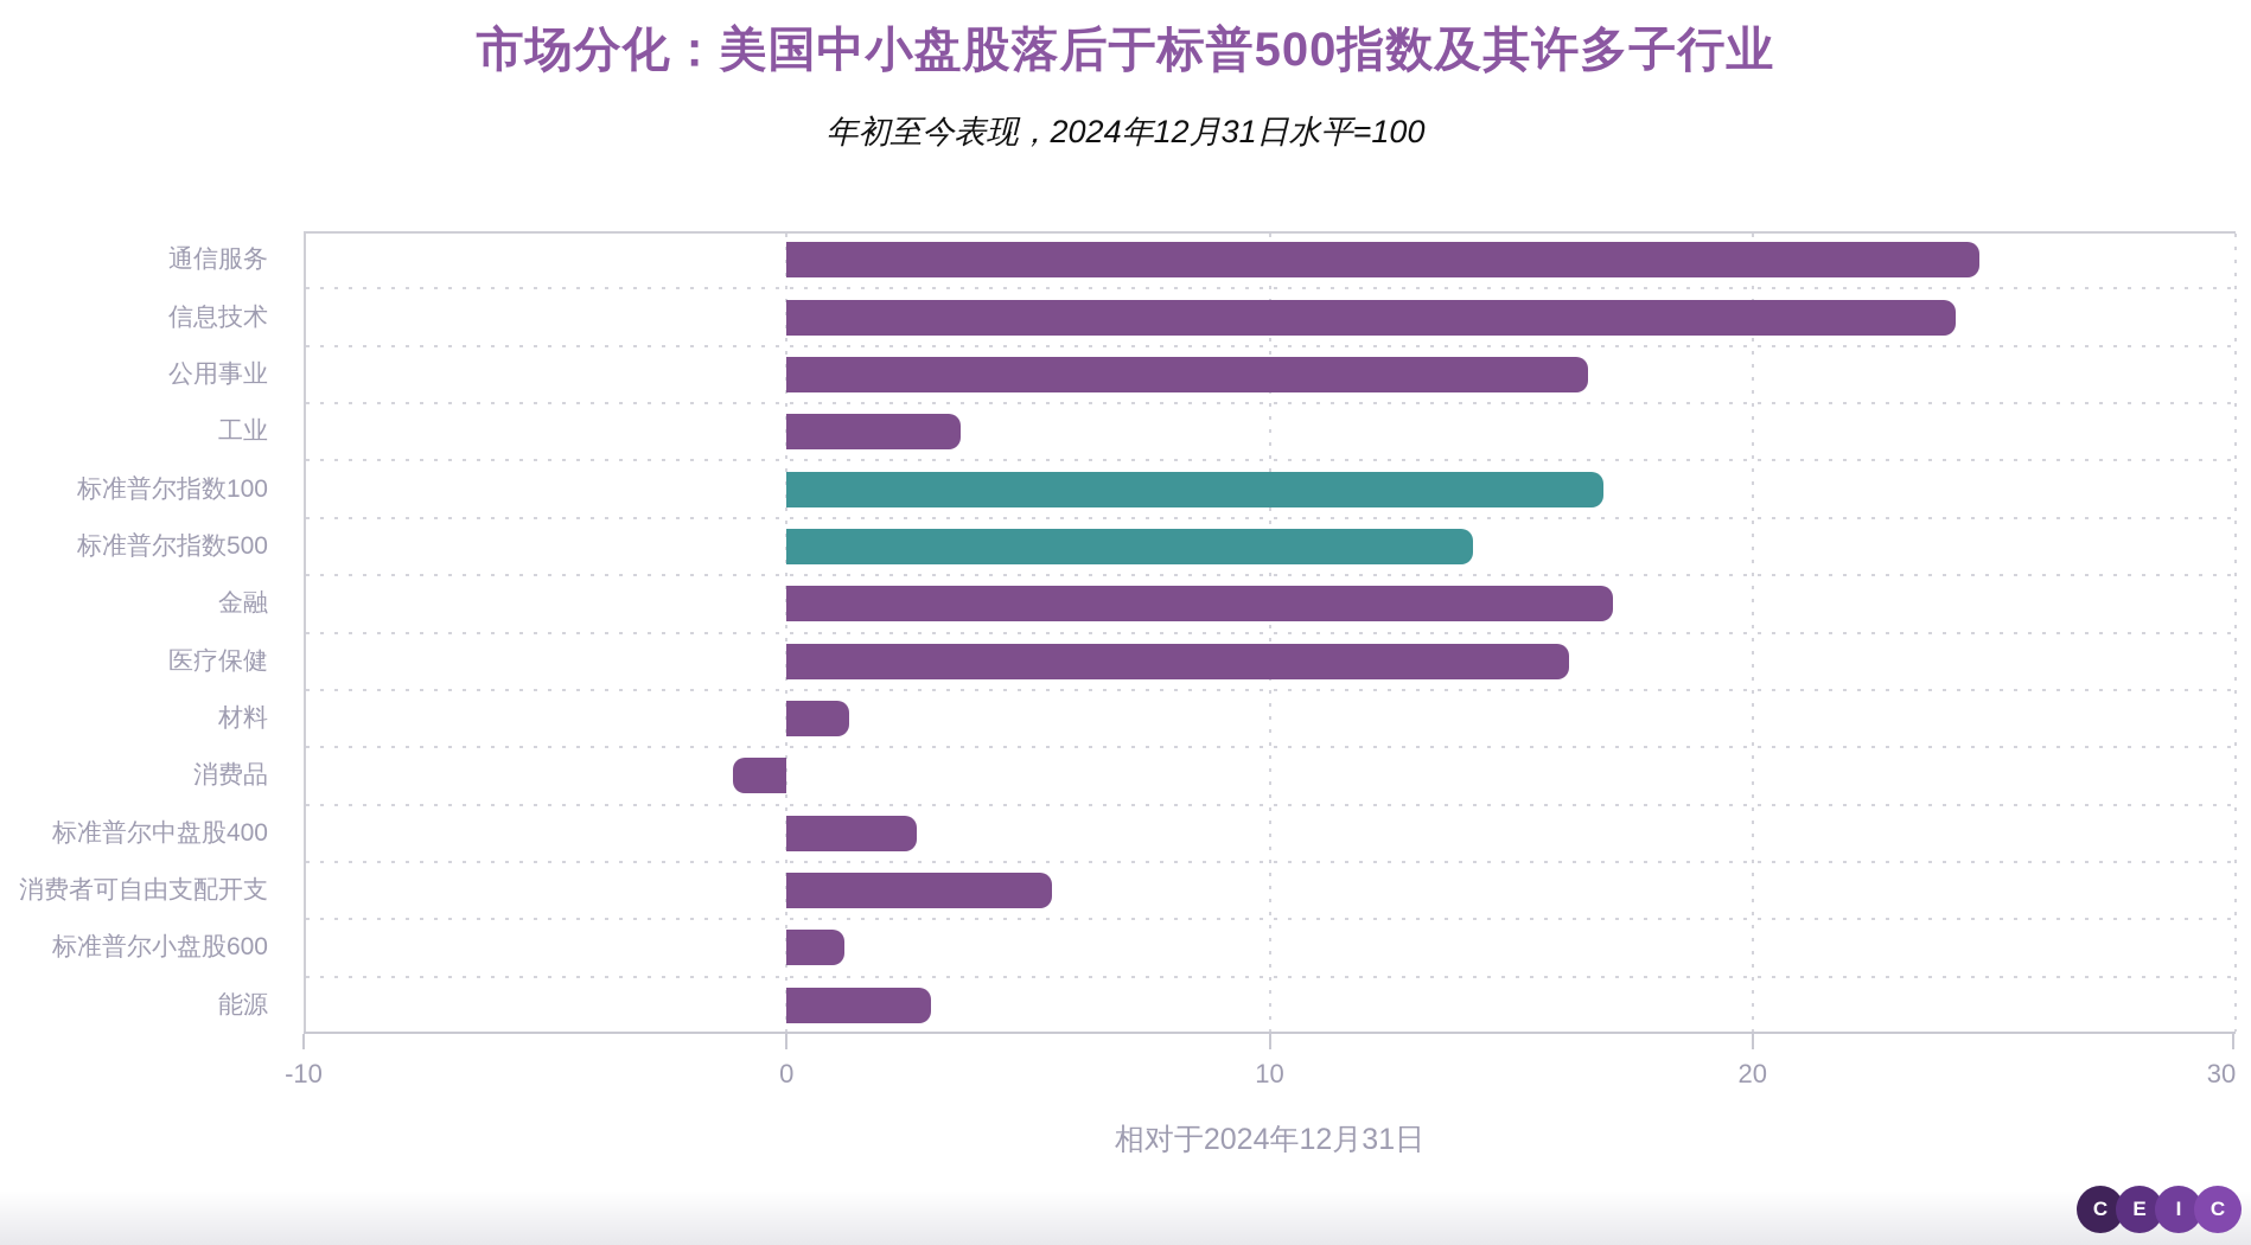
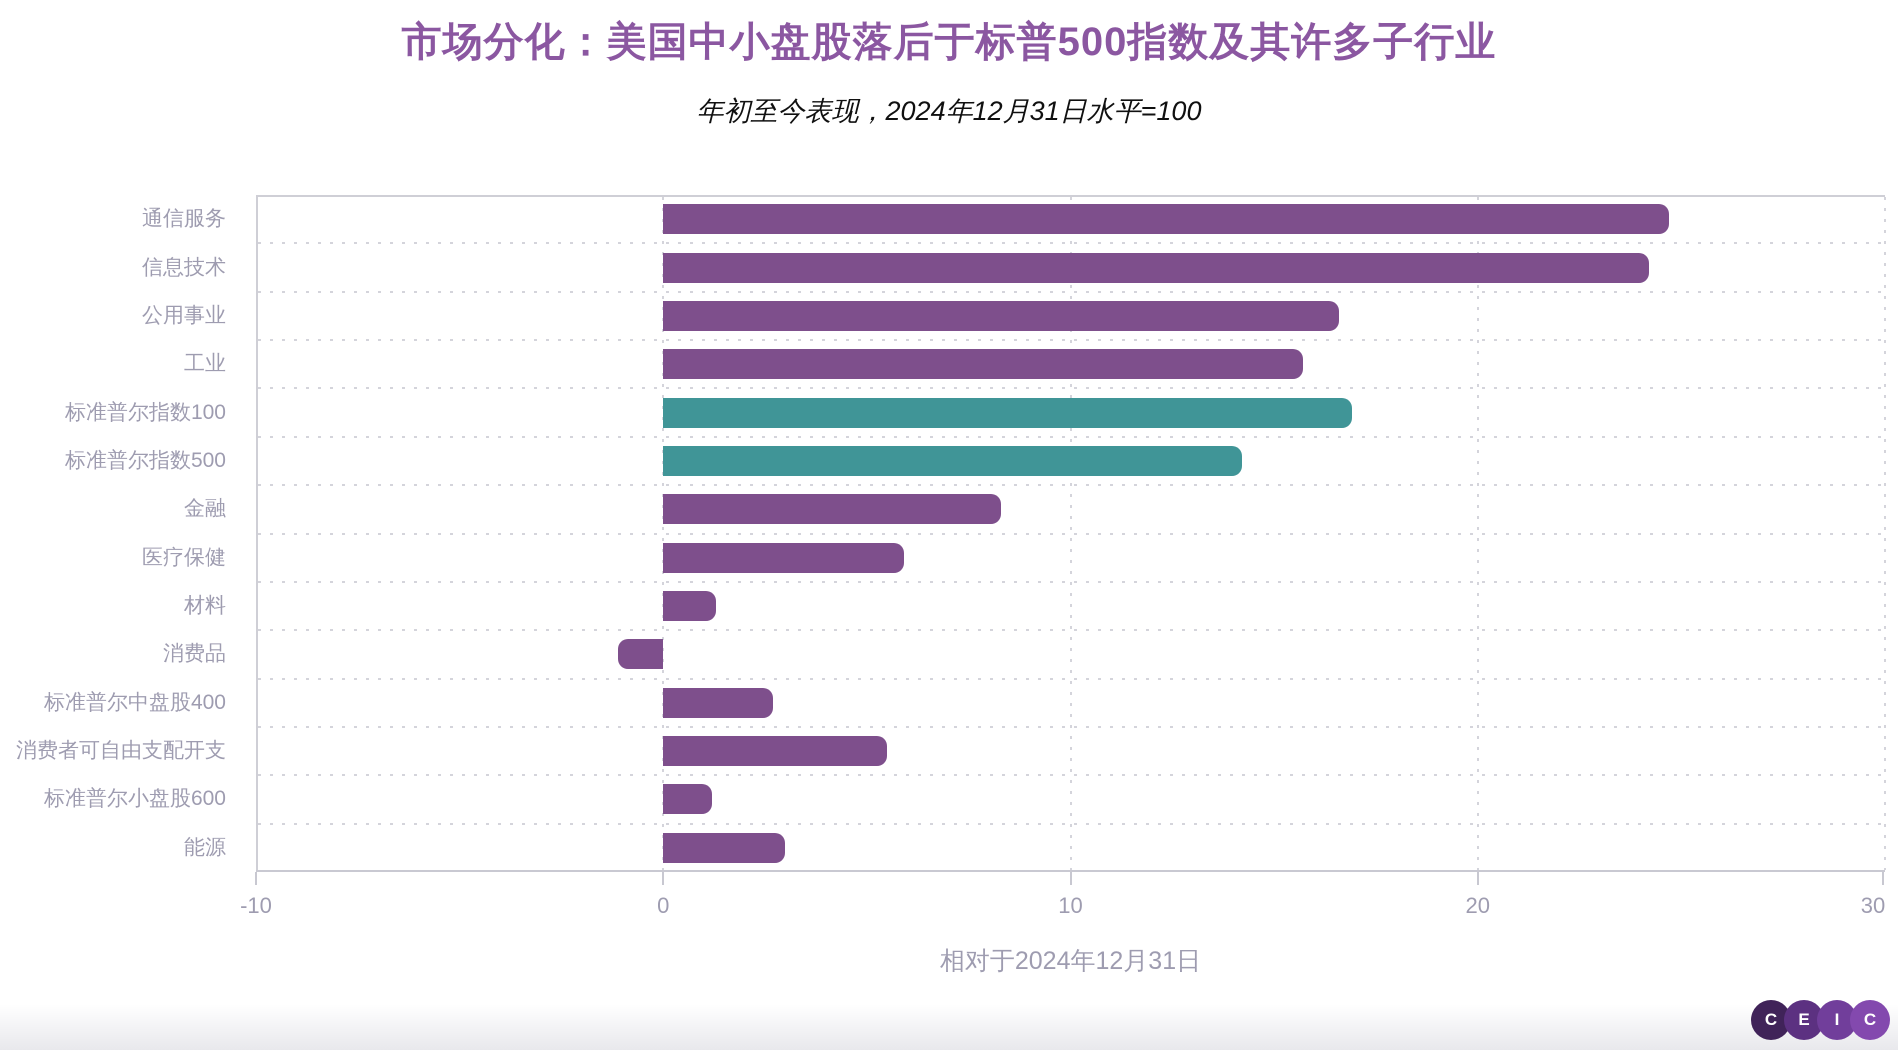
工业: 3.6 -> 15.7
金融: 17.1 -> 8.3
医疗保健: 16.2 -> 5.9
